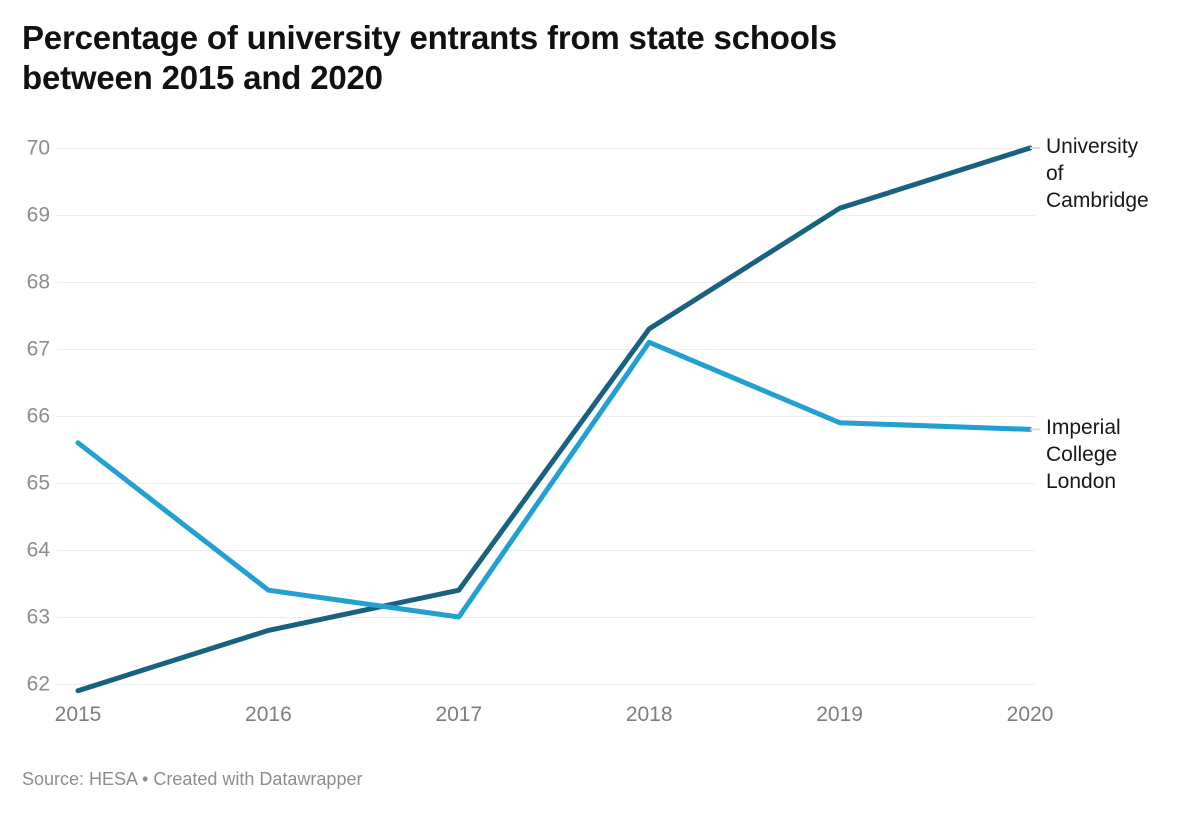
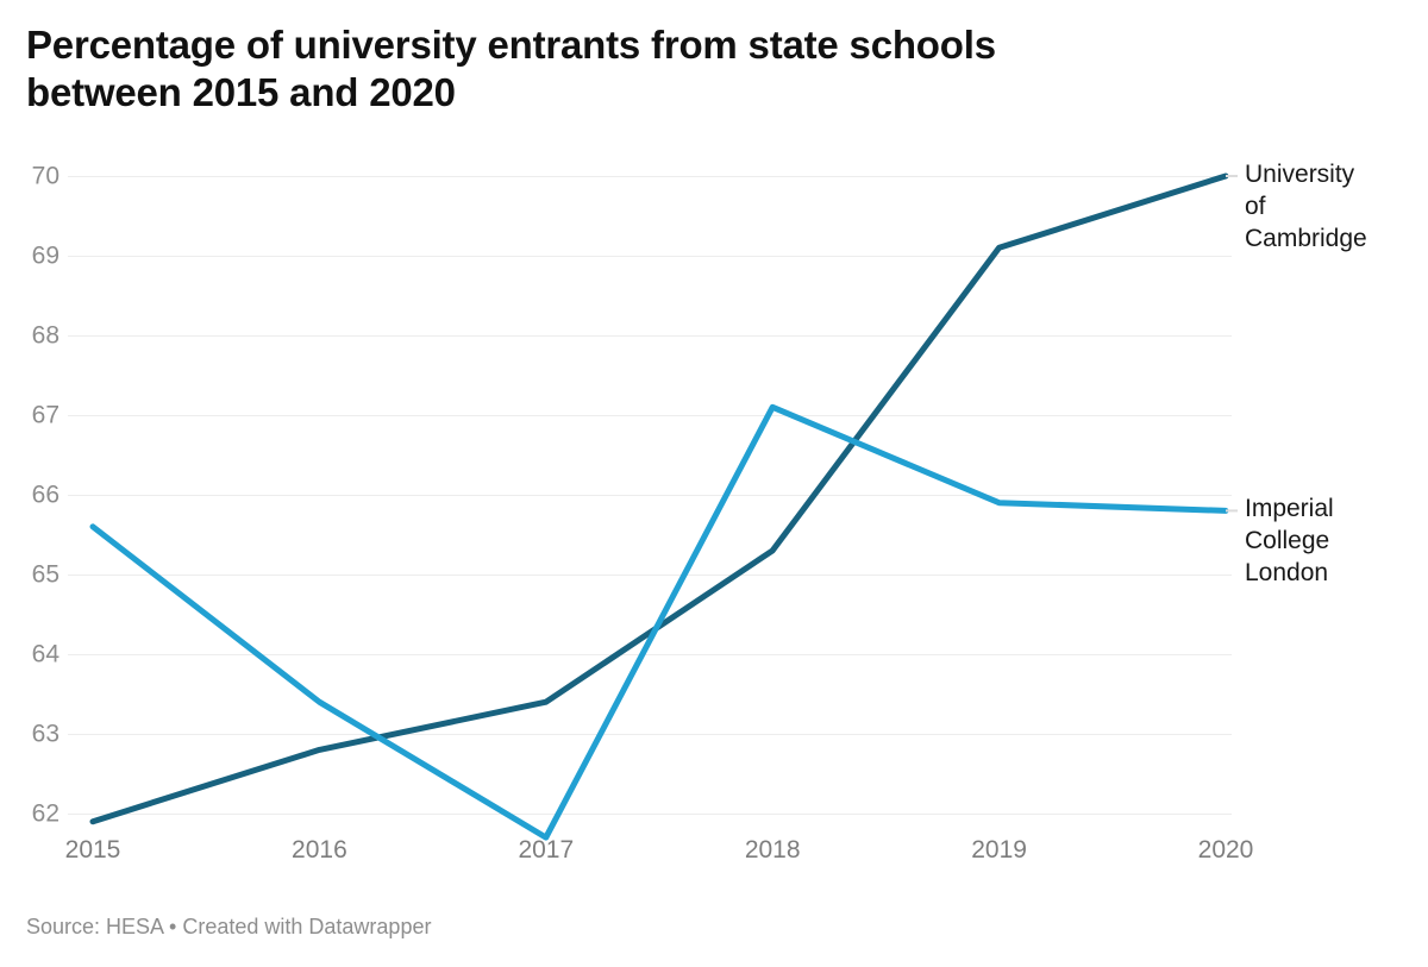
Imperial College London/2017: 63.0 -> 61.7
University of Cambridge/2018: 67.3 -> 65.3
